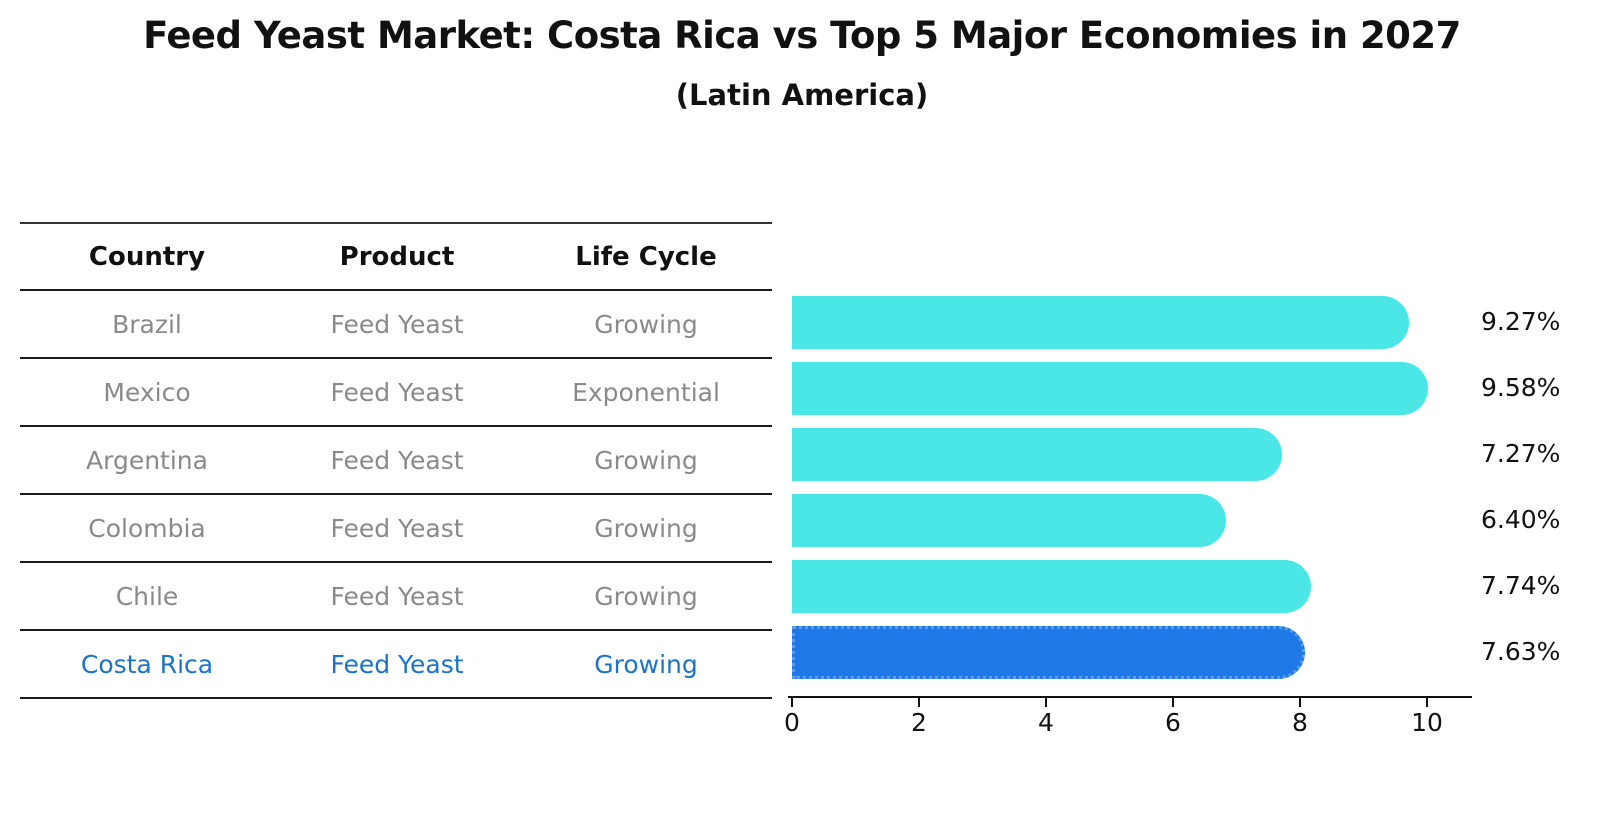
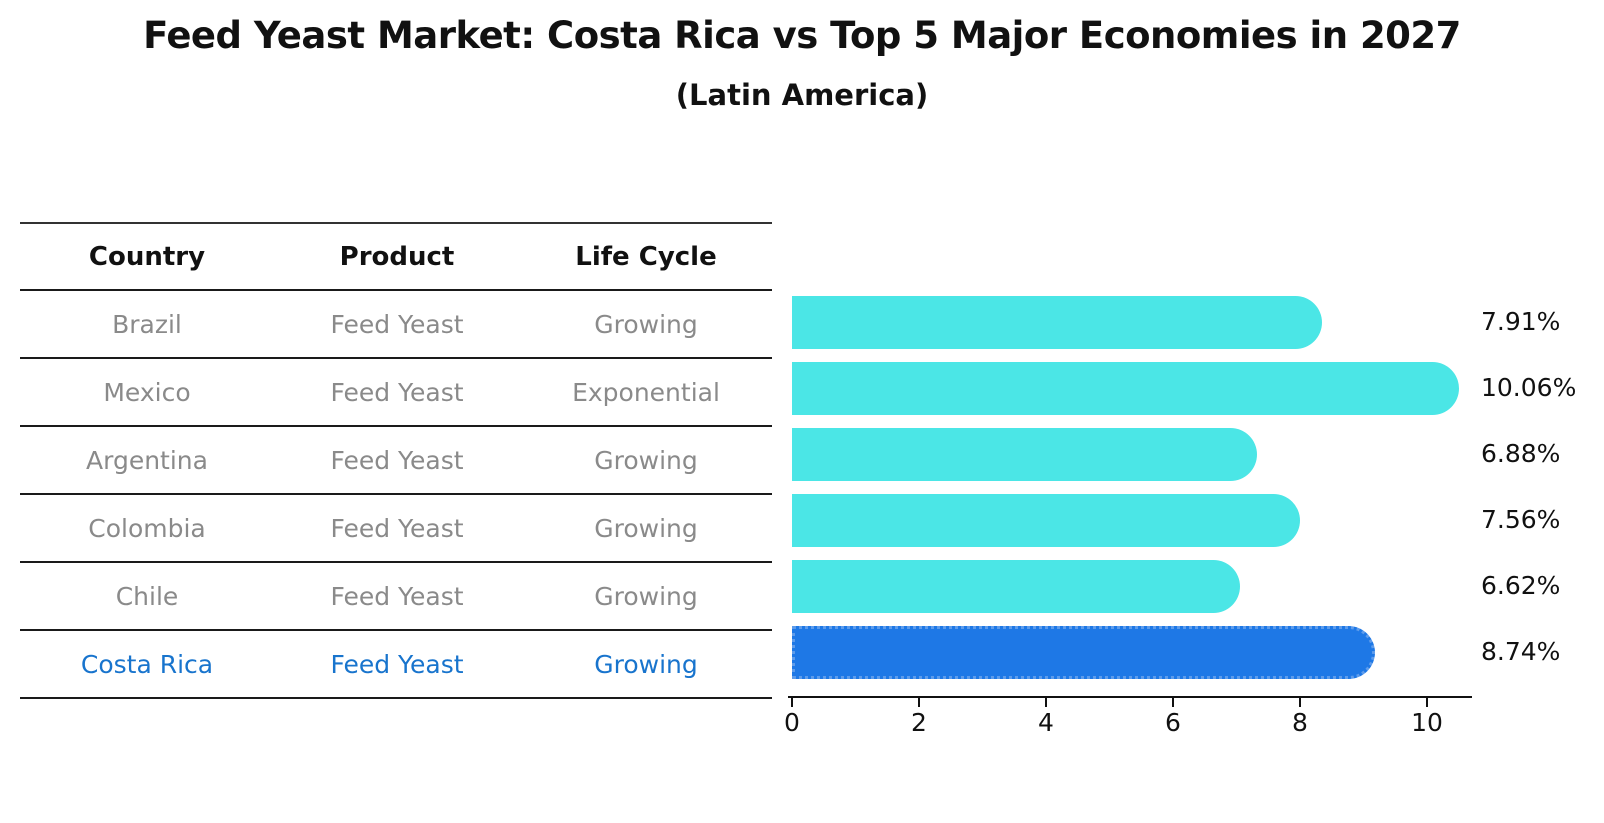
Brazil: 9.27% -> 7.91%
Mexico: 9.58% -> 10.06%
Argentina: 7.27% -> 6.88%
Colombia: 6.40% -> 7.56%
Chile: 7.74% -> 6.62%
Costa Rica: 7.63% -> 8.74%
